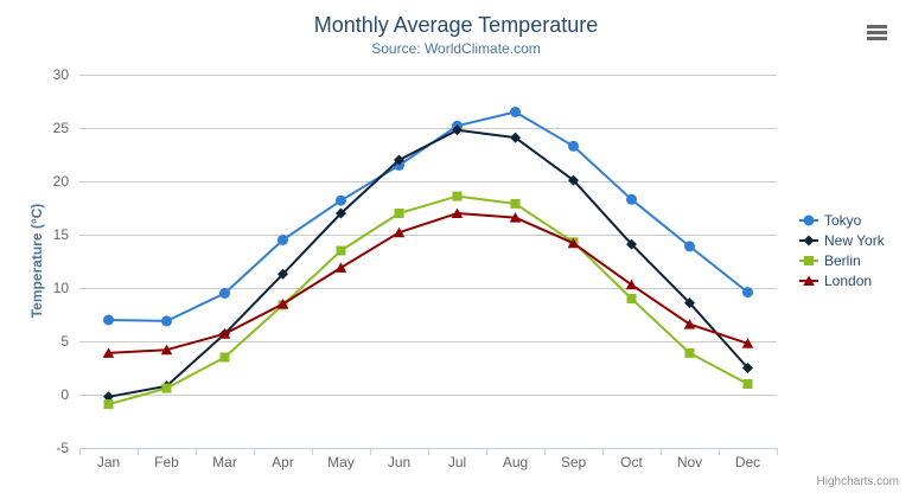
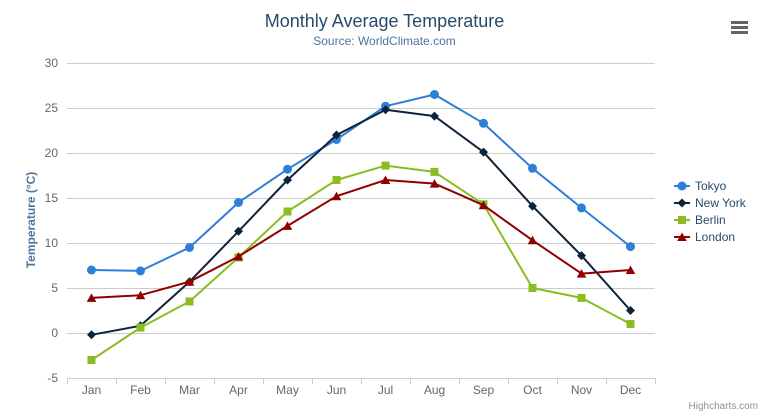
Berlin/Jan: -1 -> -3
Berlin/Oct: 9 -> 5
London/Dec: 5 -> 7
